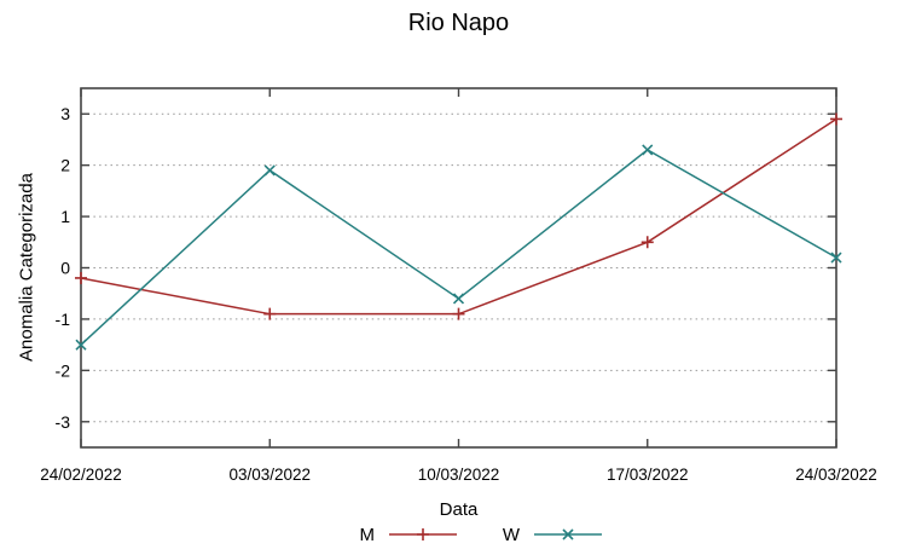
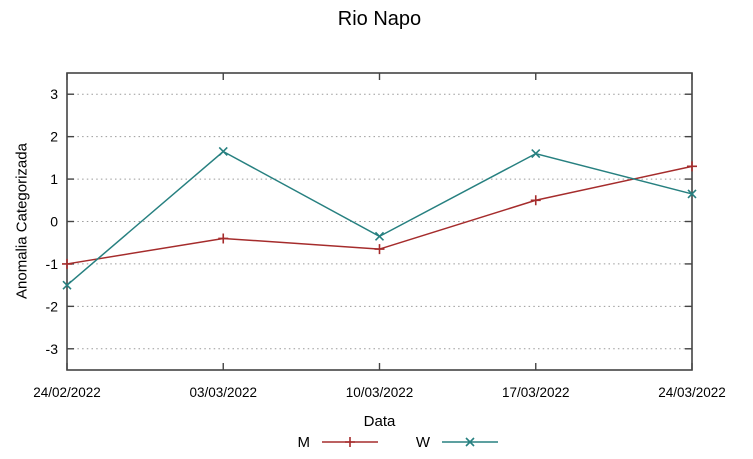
M/24/02/2022: -0.2 -> -1.0
M/03/03/2022: -0.9 -> -0.4
W/03/03/2022: 1.9 -> 1.6
M/10/03/2022: -0.9 -> -0.7
W/10/03/2022: -0.6 -> -0.3
W/17/03/2022: 2.3 -> 1.6
M/24/03/2022: 2.9 -> 1.3
W/24/03/2022: 0.2 -> 0.7
